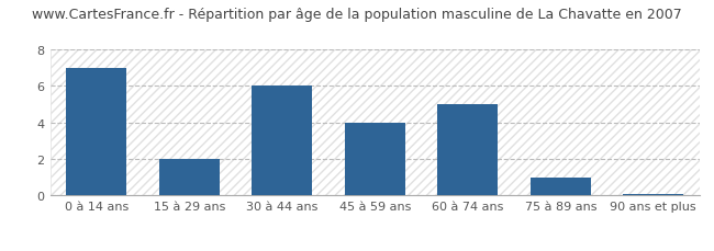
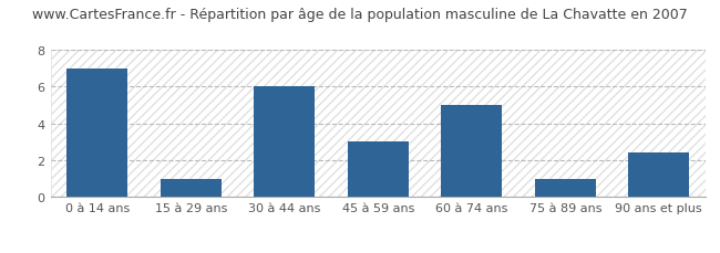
15 à 29 ans: 2.0 -> 1.0
45 à 59 ans: 4.0 -> 3.0
90 ans et plus: 0.1 -> 2.4
